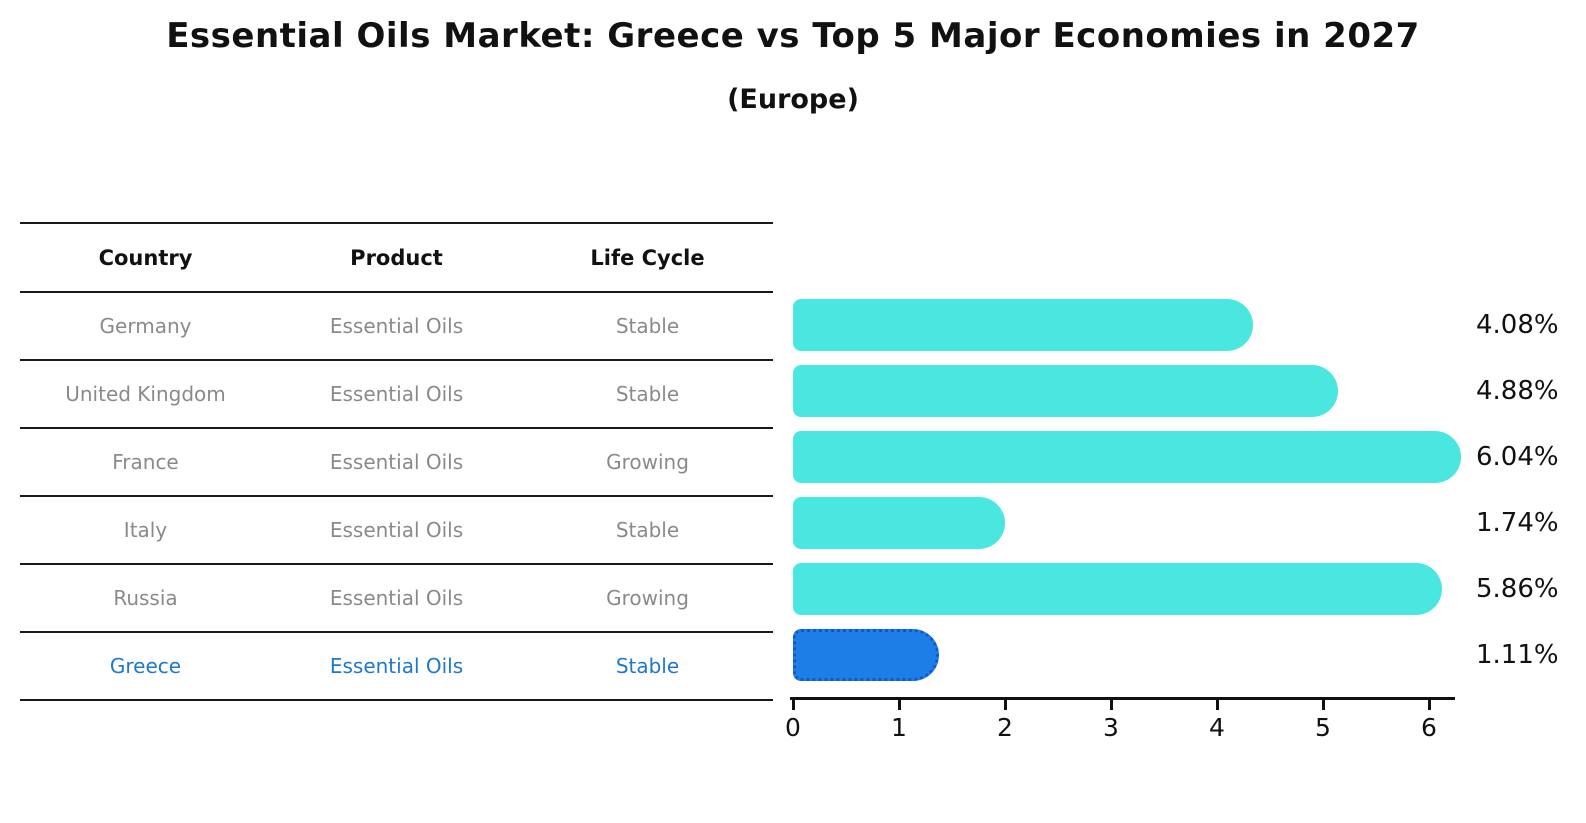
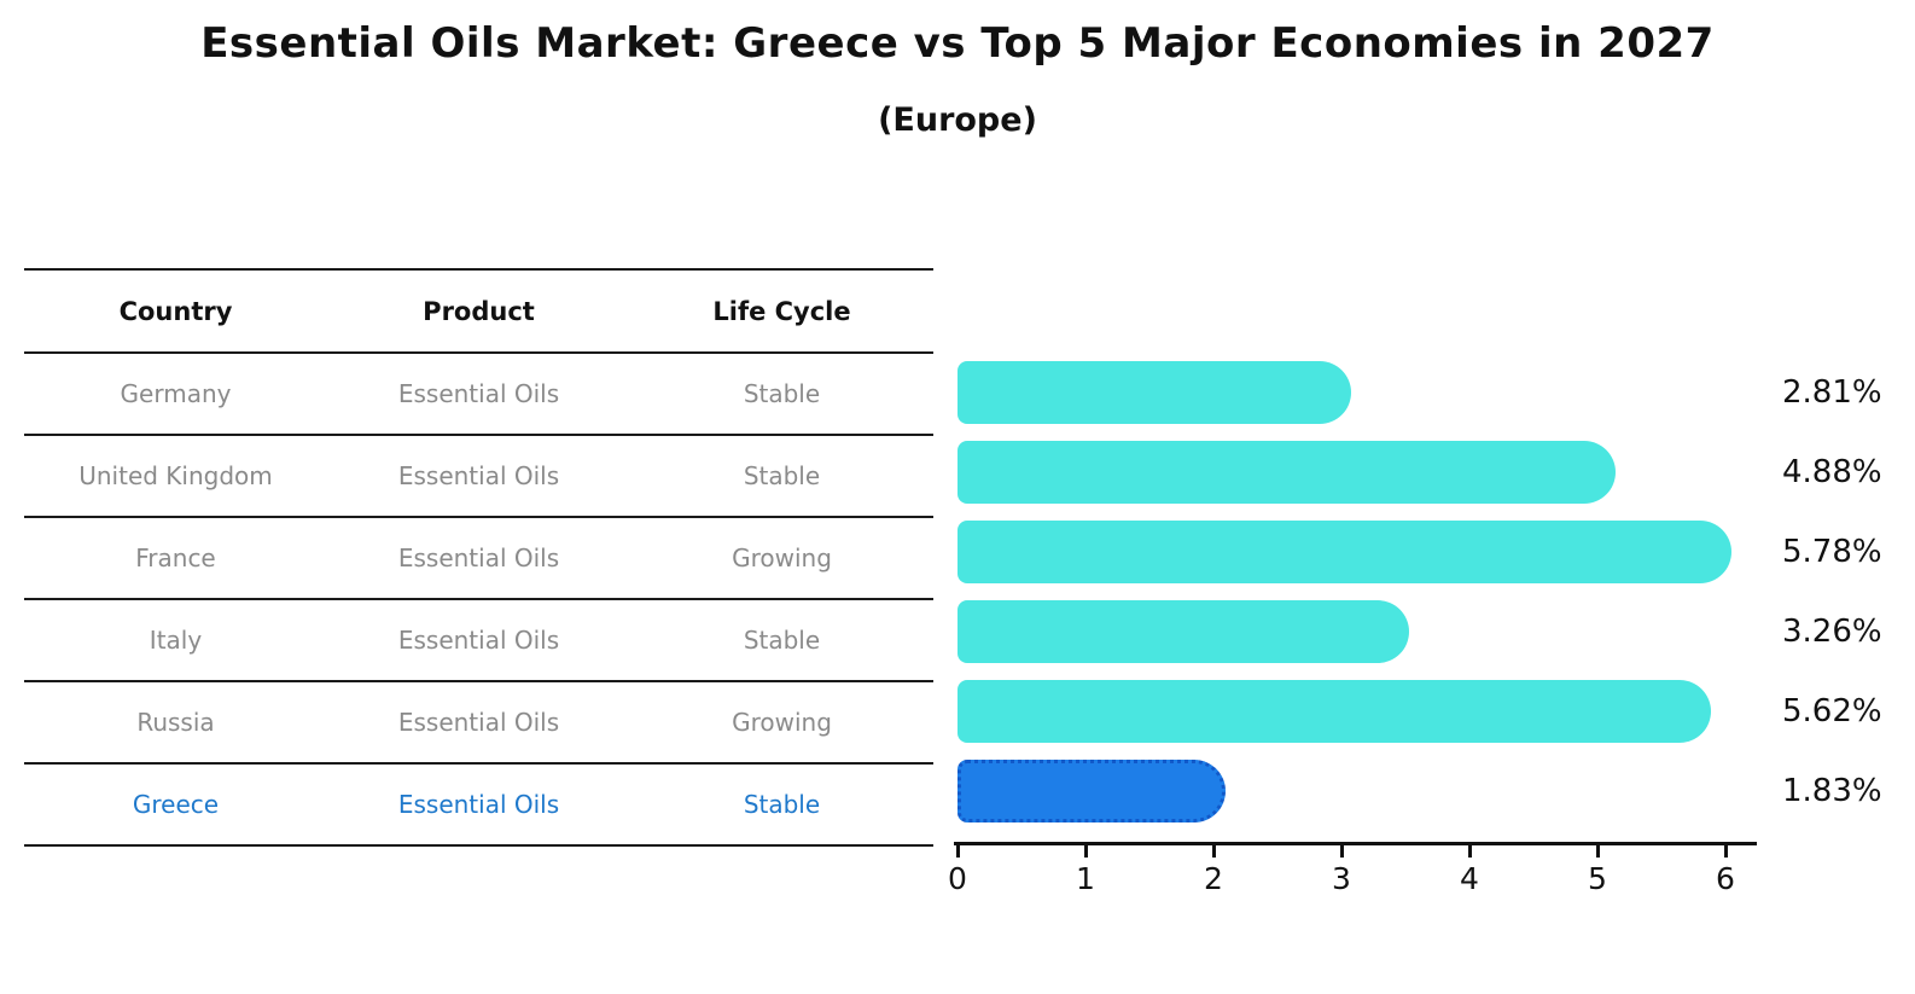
Germany: 4.08% -> 2.81%
France: 6.04% -> 5.78%
Italy: 1.74% -> 3.26%
Russia: 5.86% -> 5.62%
Greece: 1.11% -> 1.83%
